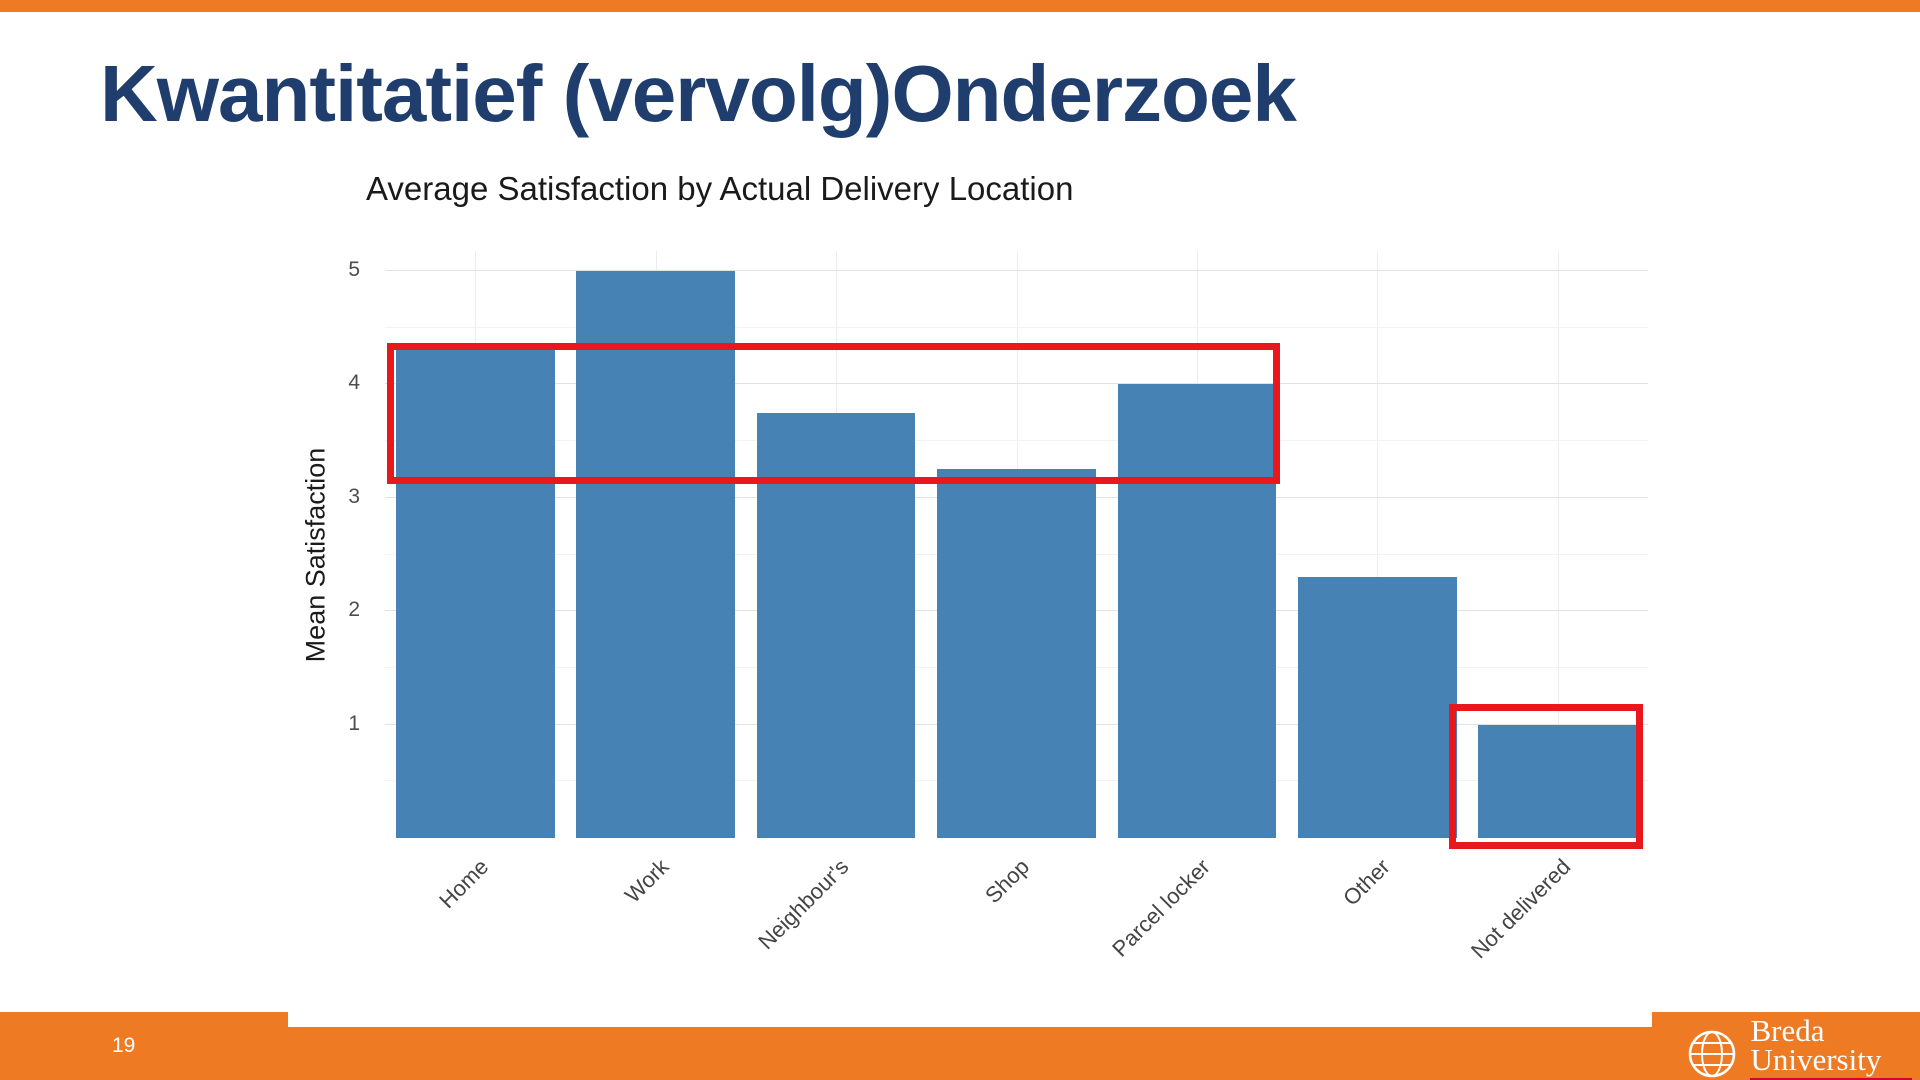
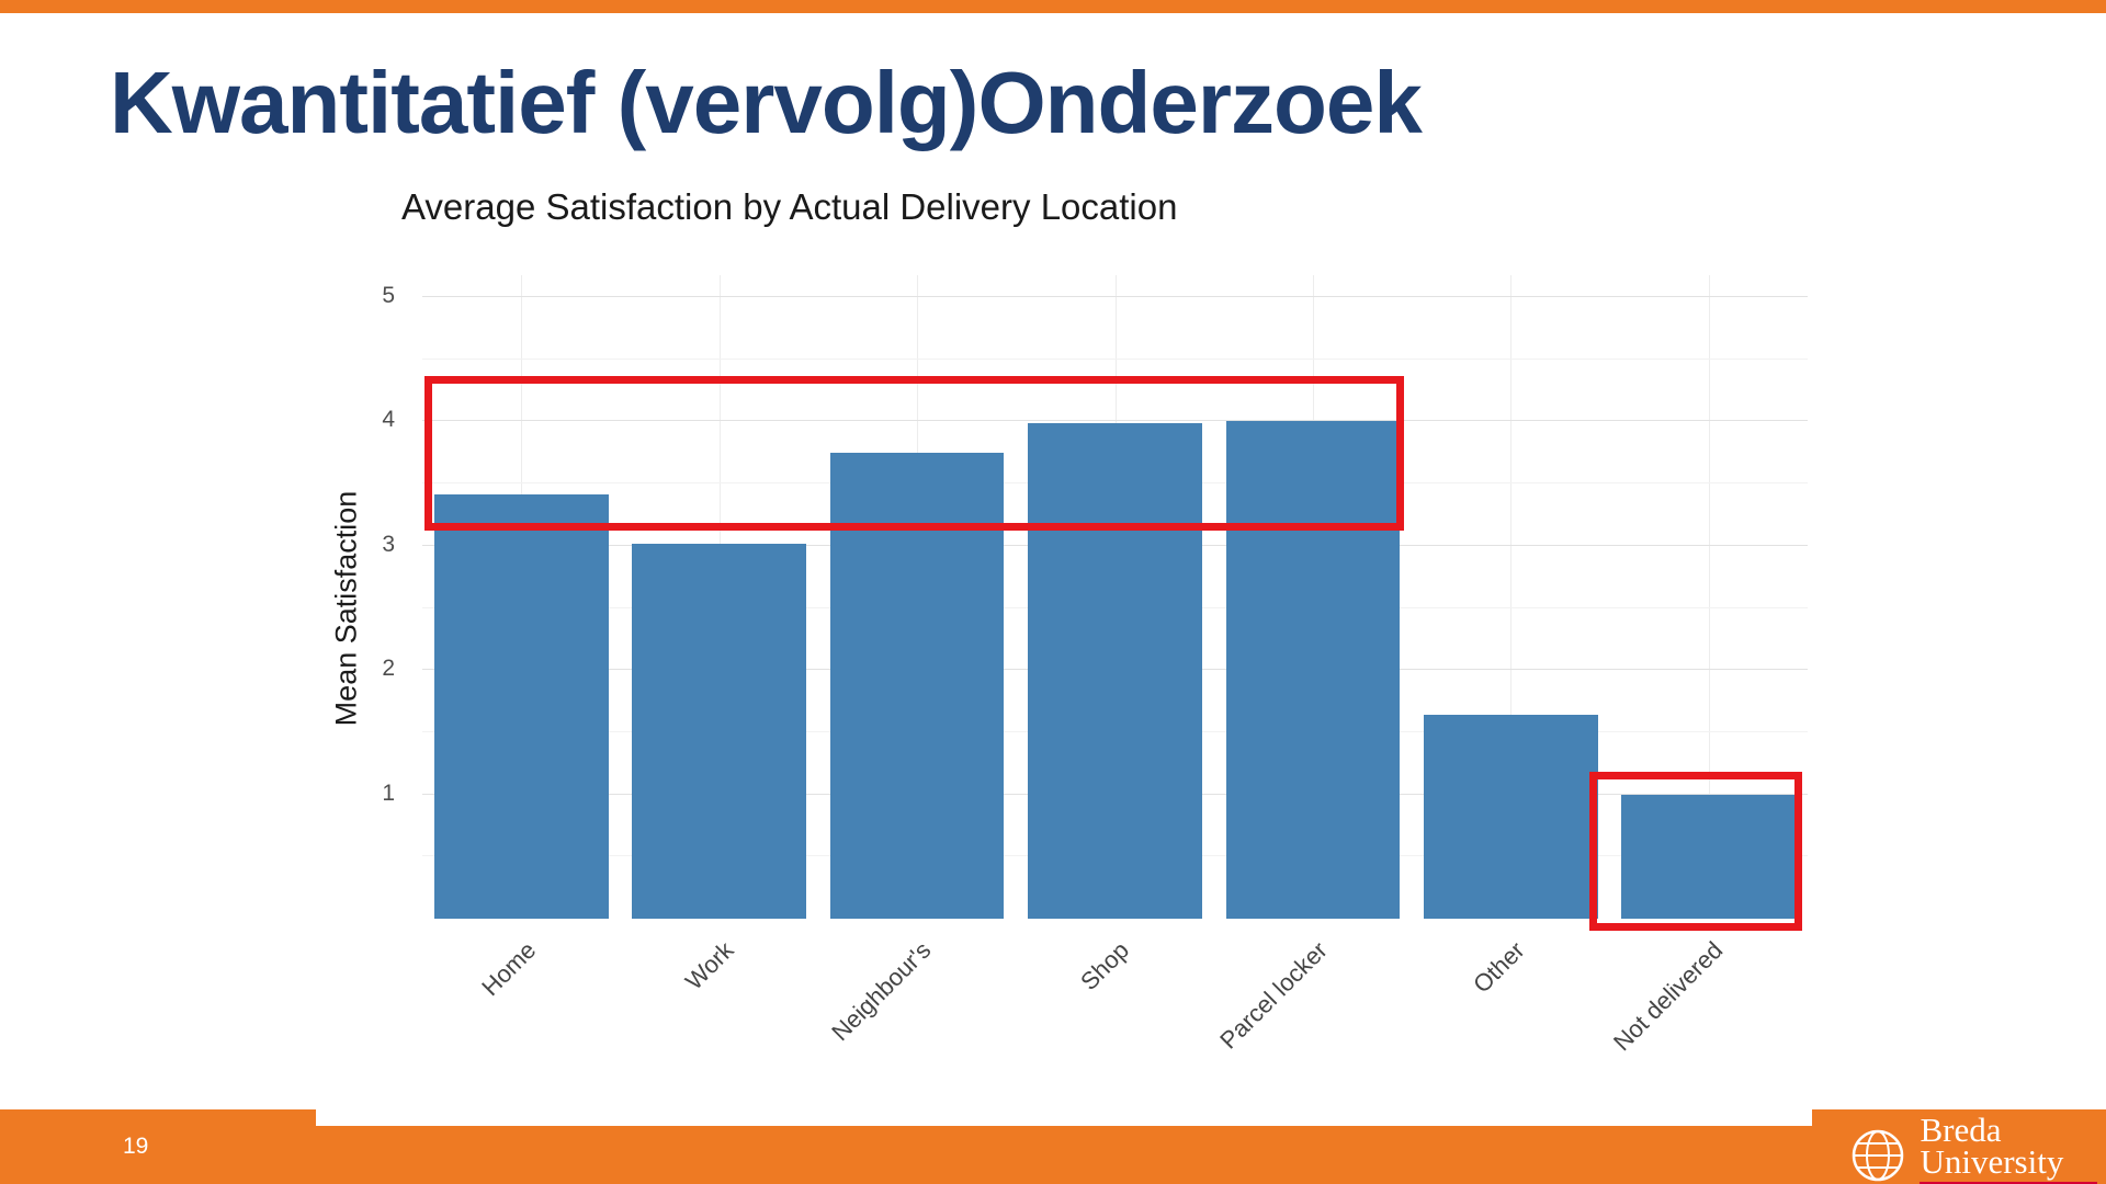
Home: 4.30 -> 3.41
Work: 5.00 -> 3.02
Shop: 3.25 -> 3.99
Other: 2.30 -> 1.64
